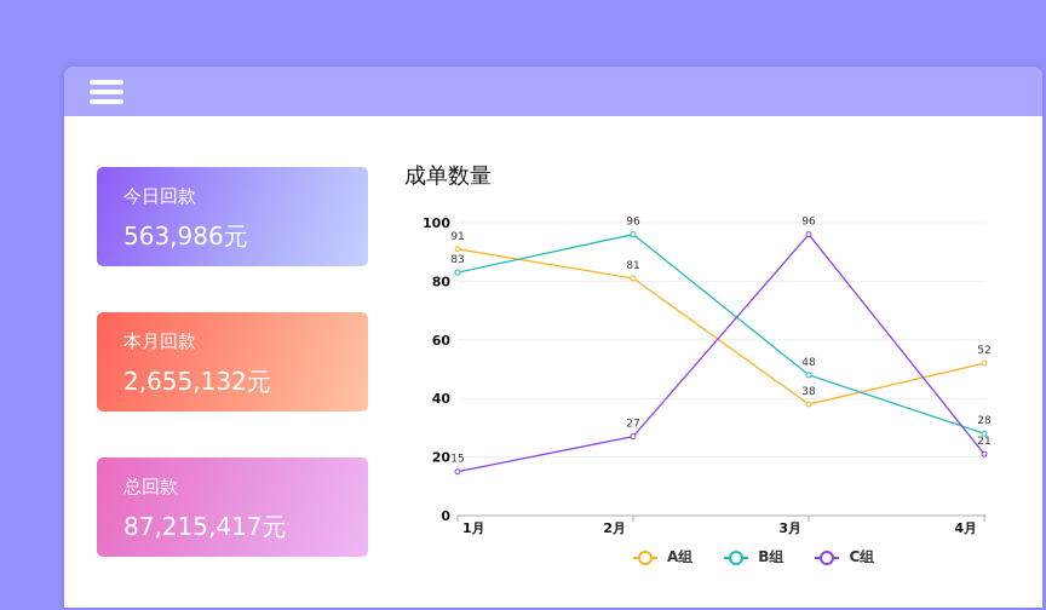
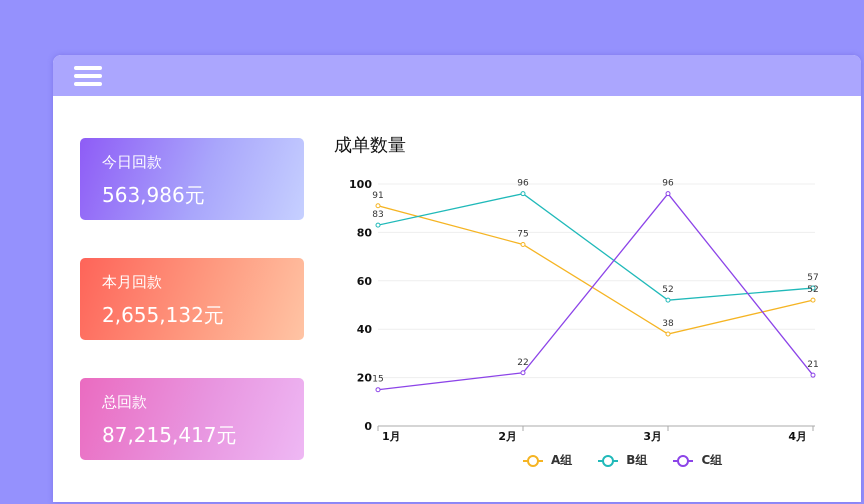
A组/2月: 81 -> 75
C组/2月: 27 -> 22
B组/3月: 48 -> 52
B组/4月: 28 -> 57
